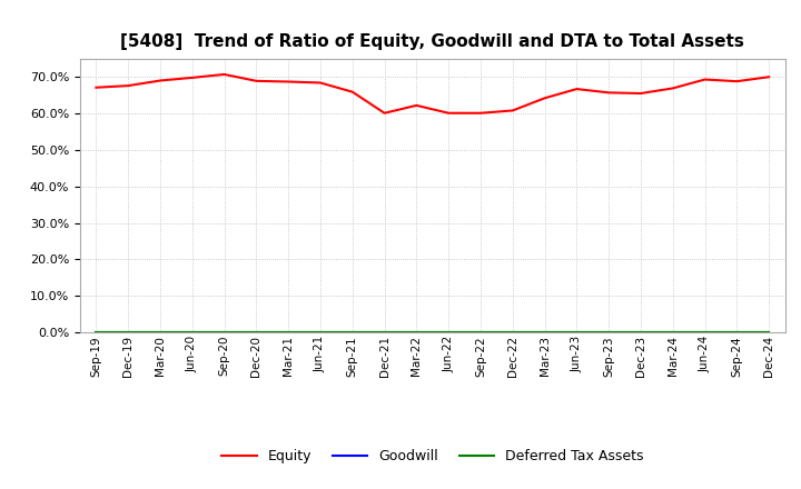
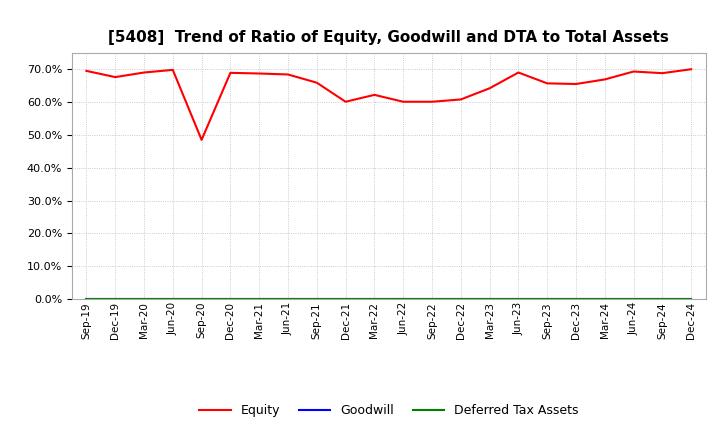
Equity/Sep-19: 67.1% -> 69.5%
Equity/Sep-20: 70.7% -> 48.5%
Equity/Jun-23: 66.7% -> 69.0%
